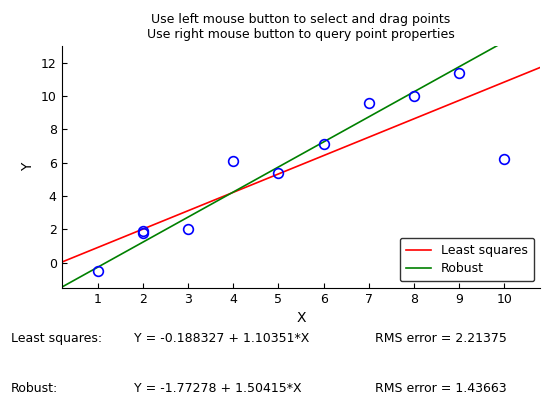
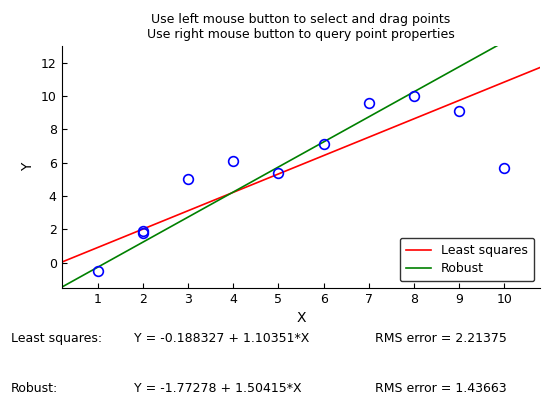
3: 2.0 -> 5.0
9: 11.4 -> 9.1
10: 6.2 -> 5.7
